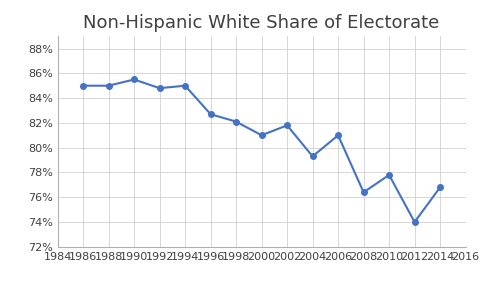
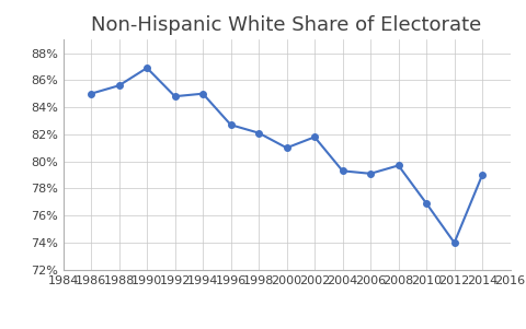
1988: 85.0% -> 85.6%
1990: 85.5% -> 86.9%
2006: 81.0% -> 79.1%
2008: 76.4% -> 79.7%
2010: 77.8% -> 76.9%
2014: 76.8% -> 79.0%
